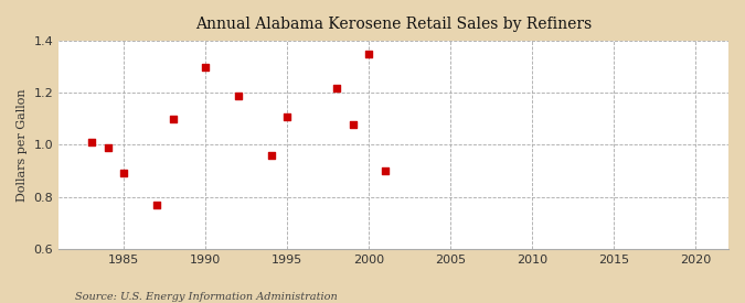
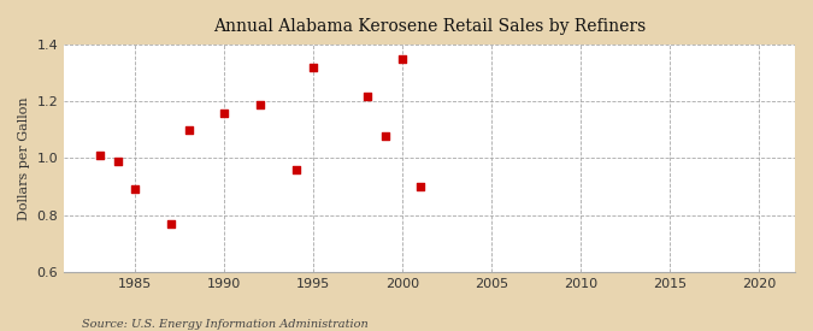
1990: 1.30 -> 1.16
1995: 1.11 -> 1.32
